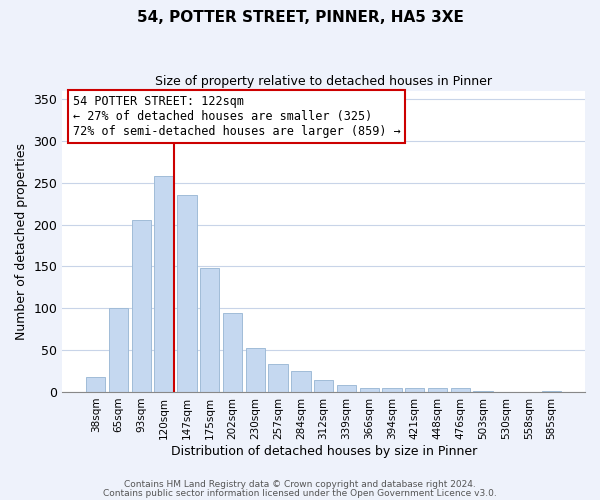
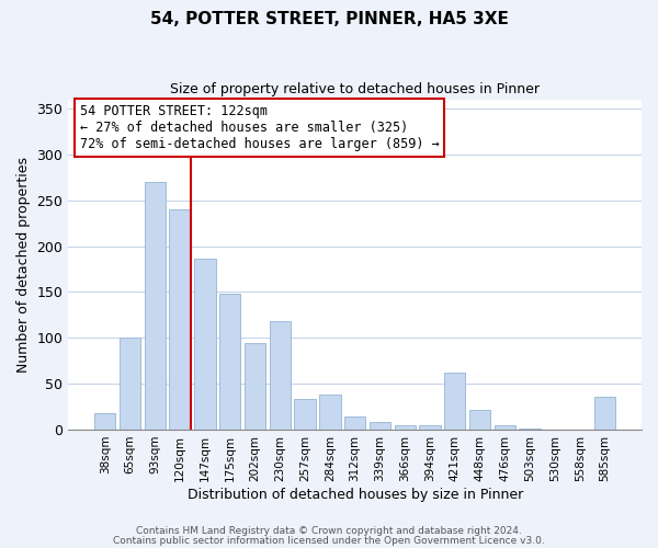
93sqm: 205 -> 270
120sqm: 258 -> 240
147sqm: 235 -> 186
230sqm: 53 -> 118
284sqm: 25 -> 38
421sqm: 5 -> 62
448sqm: 5 -> 22
585sqm: 1 -> 36
